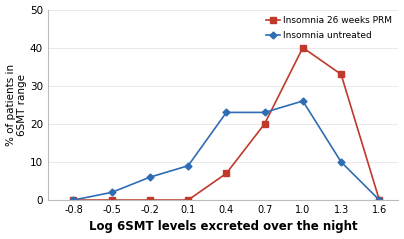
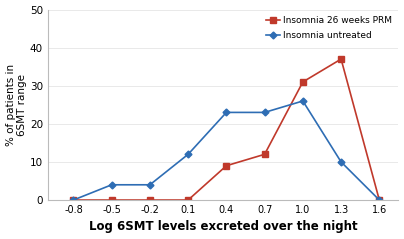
Insomnia untreated/-0.5: 2 -> 4
Insomnia untreated/-0.2: 6 -> 4
Insomnia untreated/0.1: 9 -> 12
Insomnia 26 weeks PRM/0.4: 7 -> 9
Insomnia 26 weeks PRM/0.7: 20 -> 12
Insomnia 26 weeks PRM/1.0: 40 -> 31
Insomnia 26 weeks PRM/1.3: 33 -> 37
